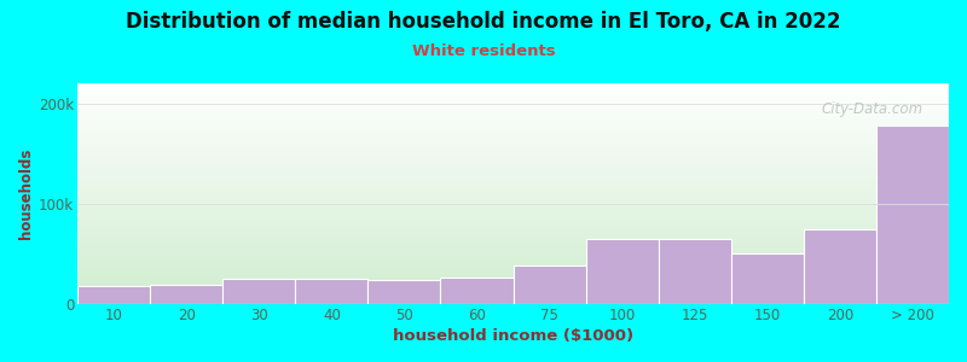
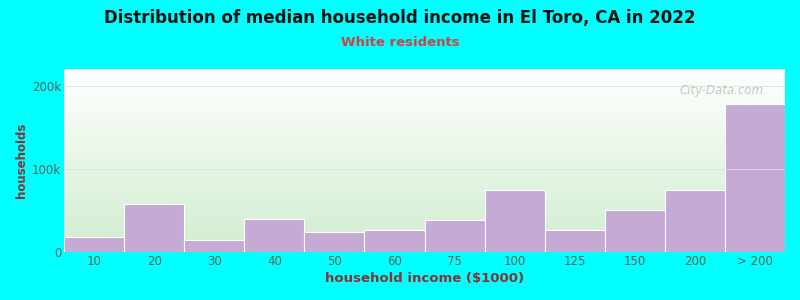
20: 19k -> 58k
30: 25k -> 14k
40: 25k -> 40k
100: 65k -> 74k
125: 65k -> 26k
